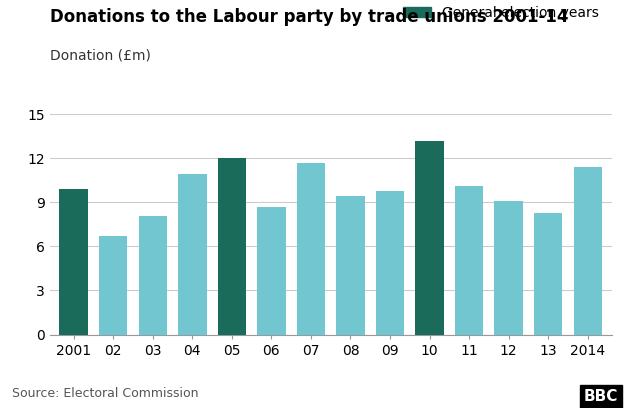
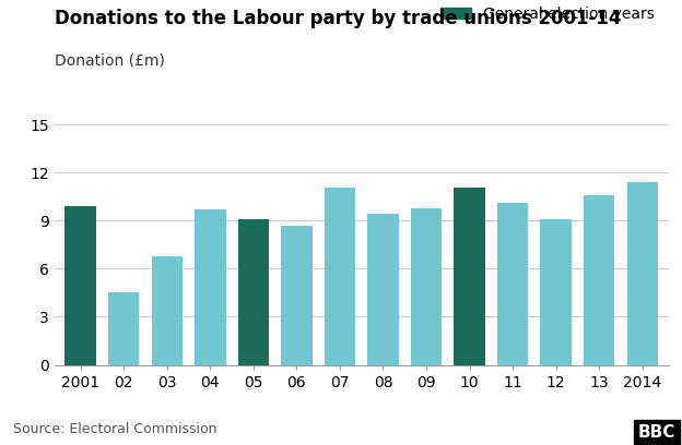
02: 6.7 -> 4.5
03: 8.1 -> 6.8
04: 10.9 -> 9.7
05: 12.1 -> 9.1
07: 11.7 -> 11.1
10: 13.2 -> 11.1
13: 8.3 -> 10.6
